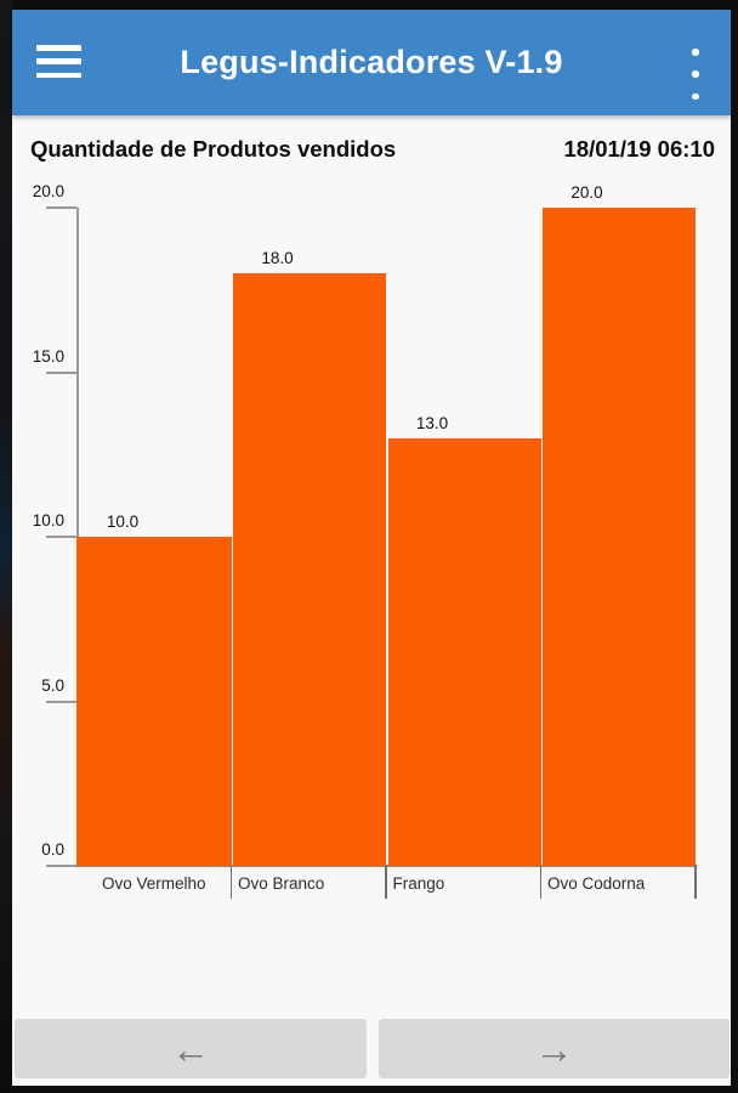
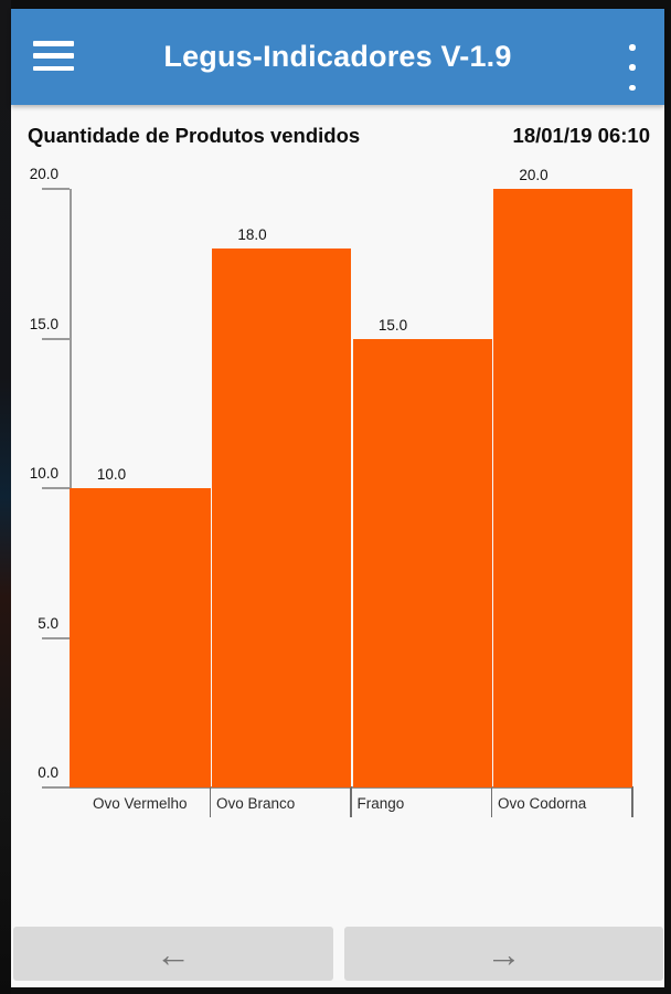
Frango: 13.0 -> 15.0
